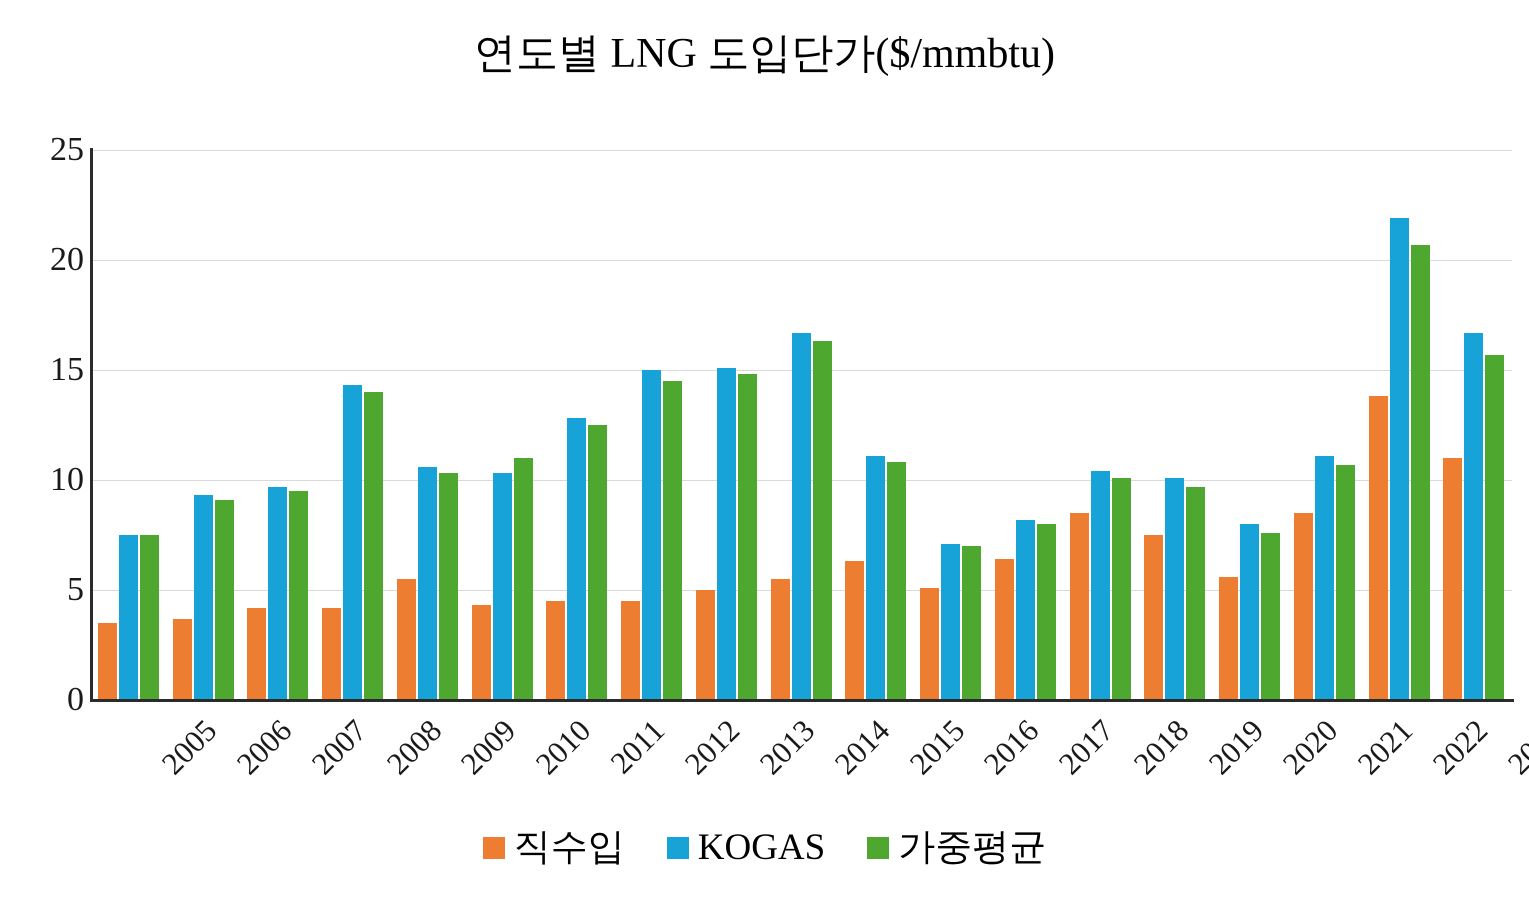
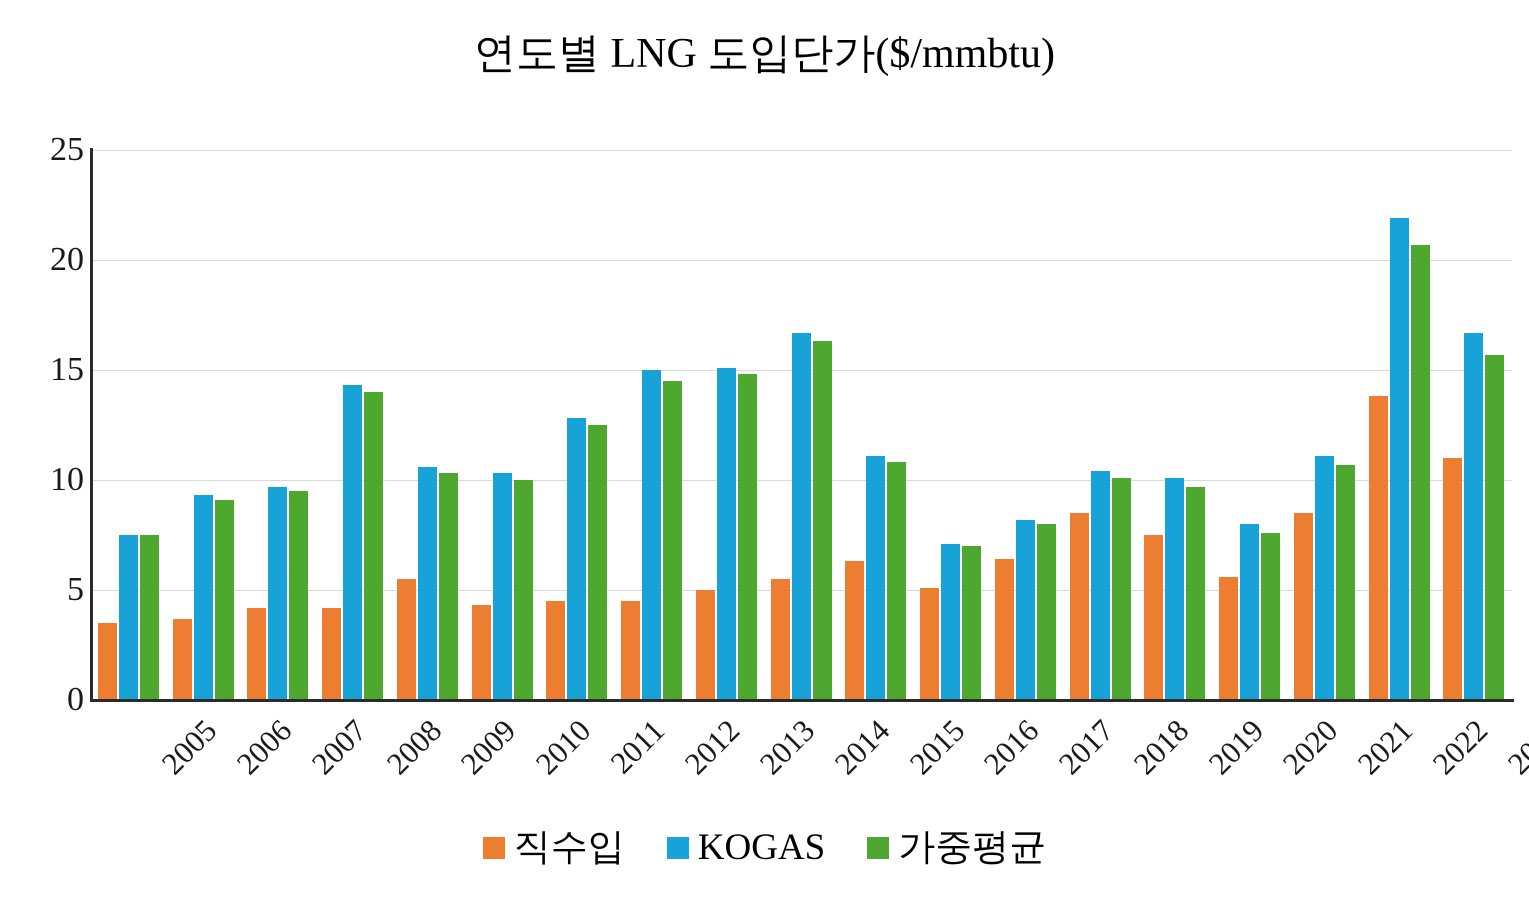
가중평균/2010: 11.0 -> 10.0
